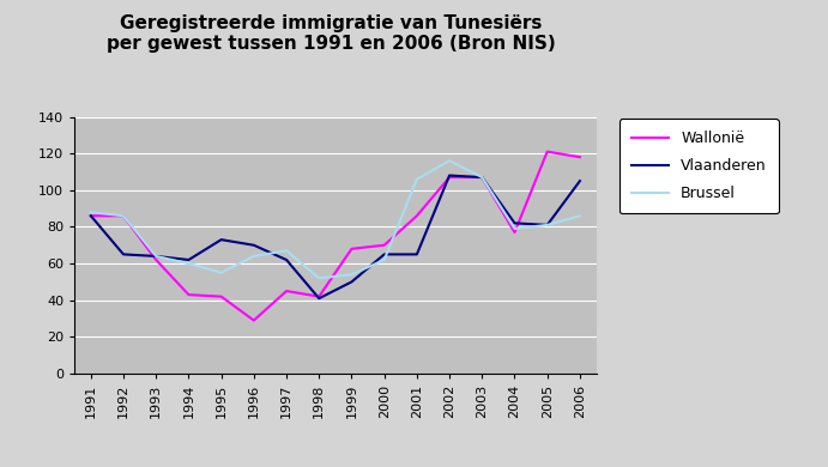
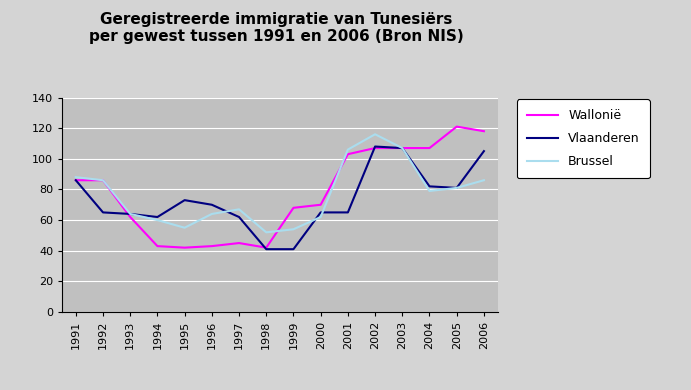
Wallonië/1996: 29 -> 43
Vlaanderen/1999: 50 -> 41
Wallonië/2001: 86 -> 103
Wallonië/2004: 77 -> 107
